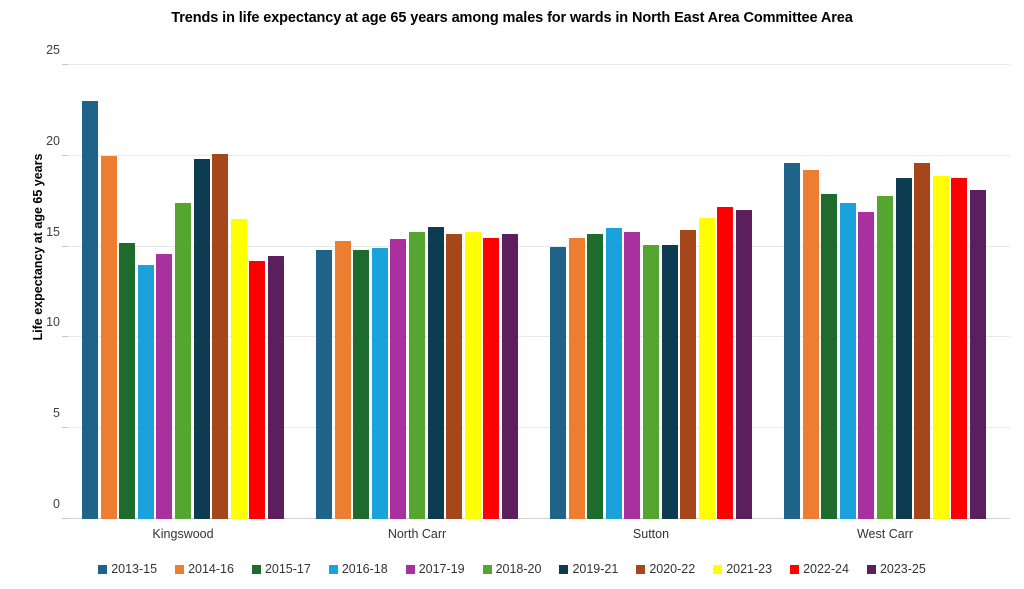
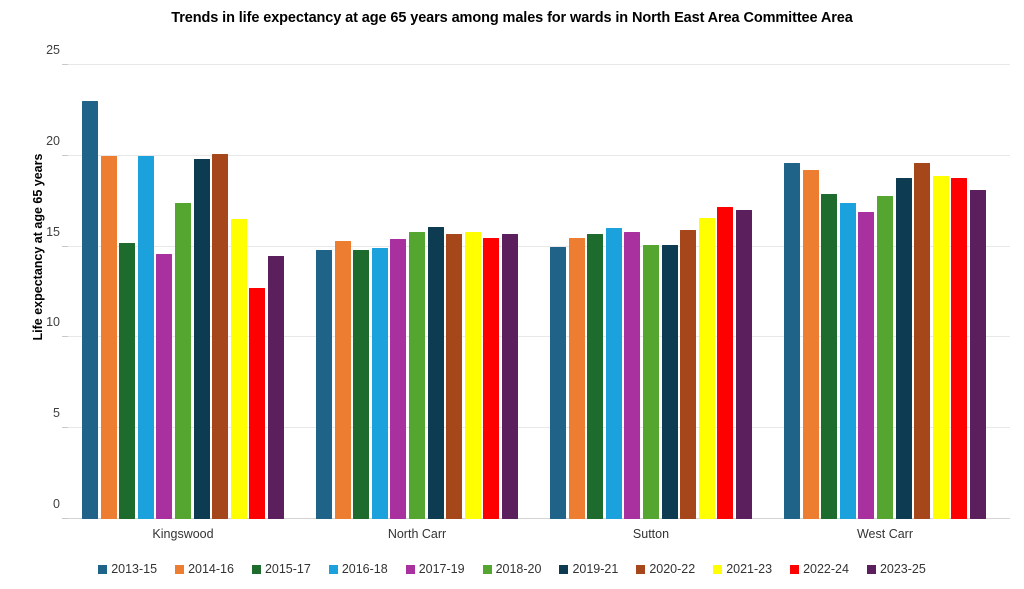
2016-18/Kingswood: 14.0 -> 20.0
2022-24/Kingswood: 14.2 -> 12.7
